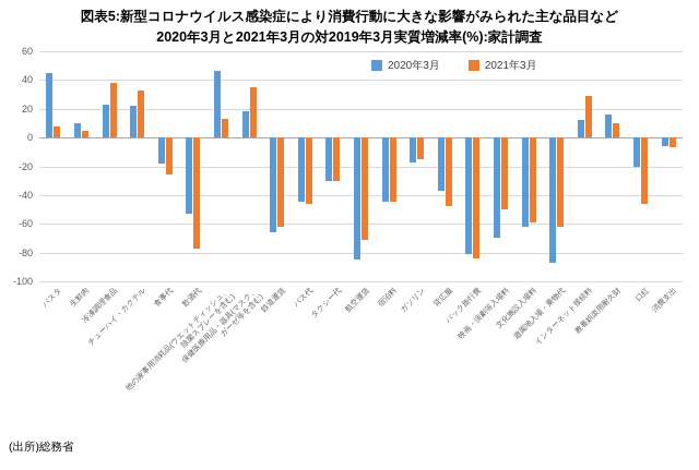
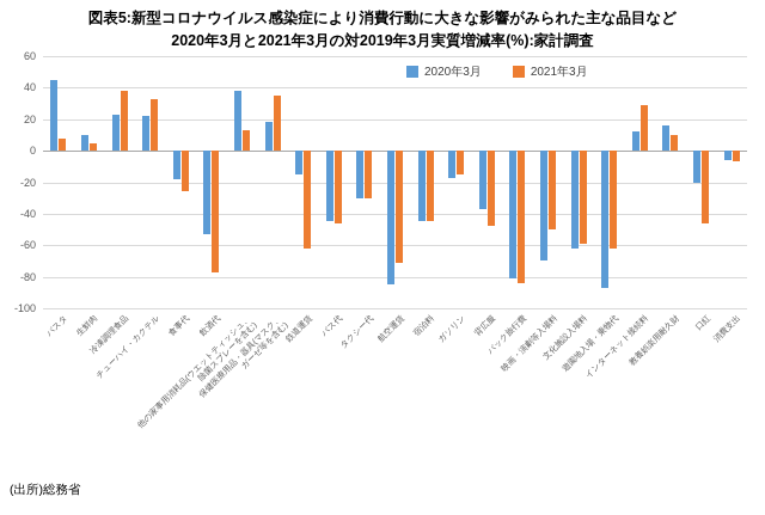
2020年3月/他の家事用消耗品(ウエットティッシュ、 除菌スプレーを含む): 46 -> 38
2020年3月/鉄道運賃: -66 -> -15
